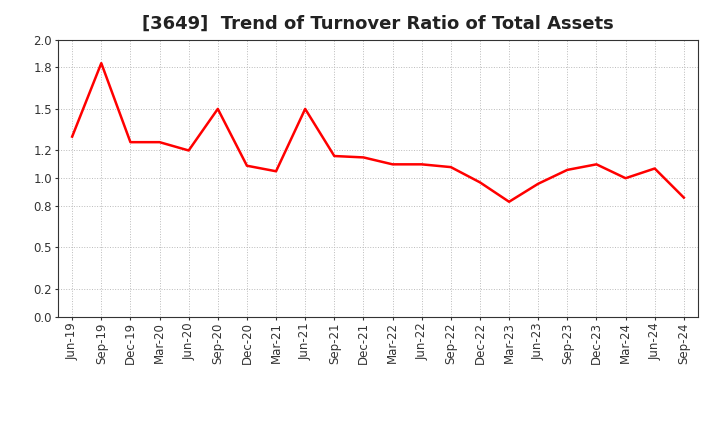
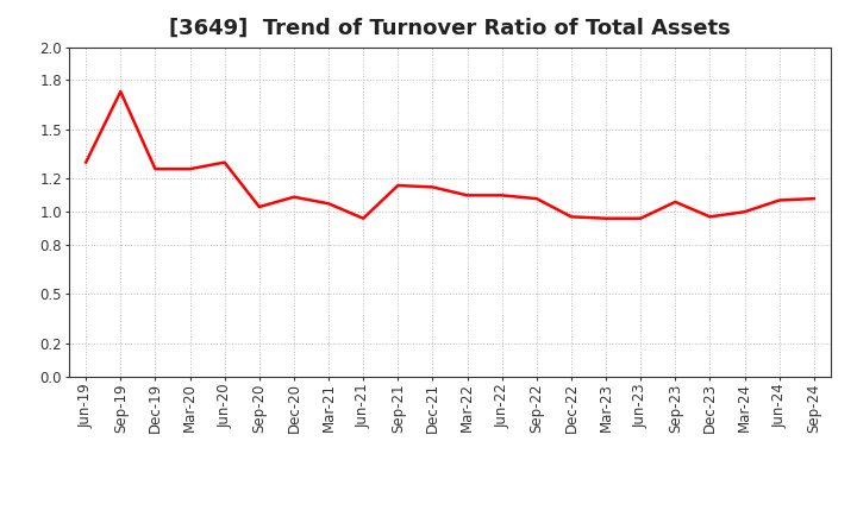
Sep-19: 1.83 -> 1.73
Jun-20: 1.20 -> 1.30
Sep-20: 1.50 -> 1.03
Jun-21: 1.50 -> 0.96
Mar-23: 0.83 -> 0.96
Dec-23: 1.10 -> 0.97
Sep-24: 0.86 -> 1.08
